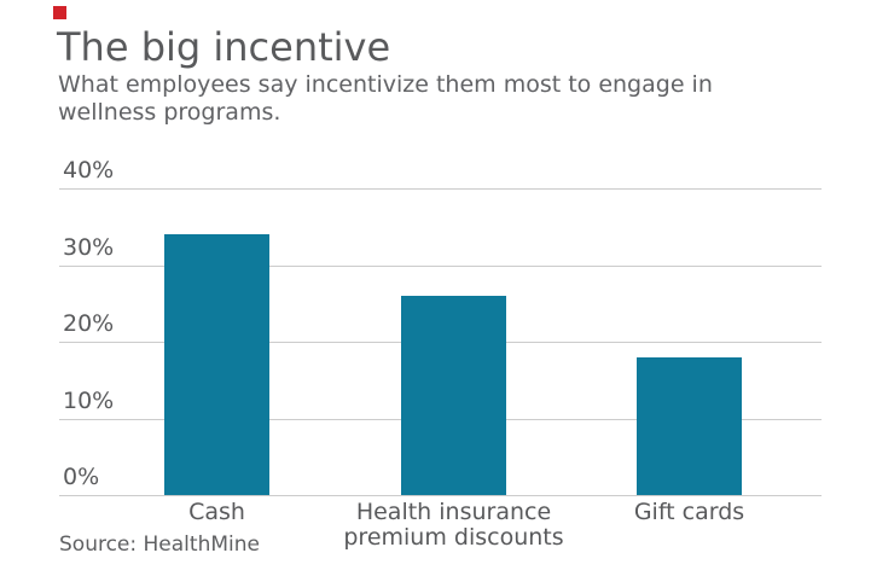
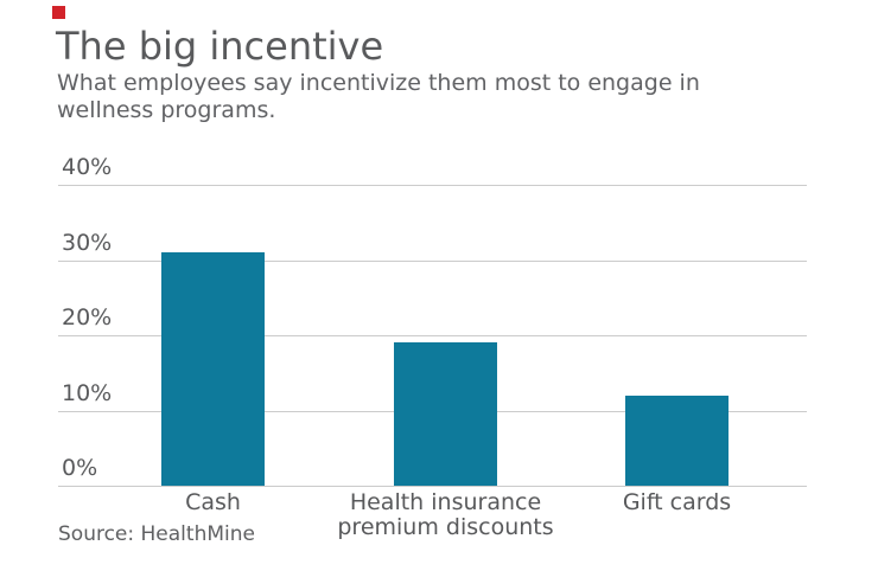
Cash: 34% -> 31%
Health insurance premium discounts: 26% -> 19%
Gift cards: 18% -> 12%
